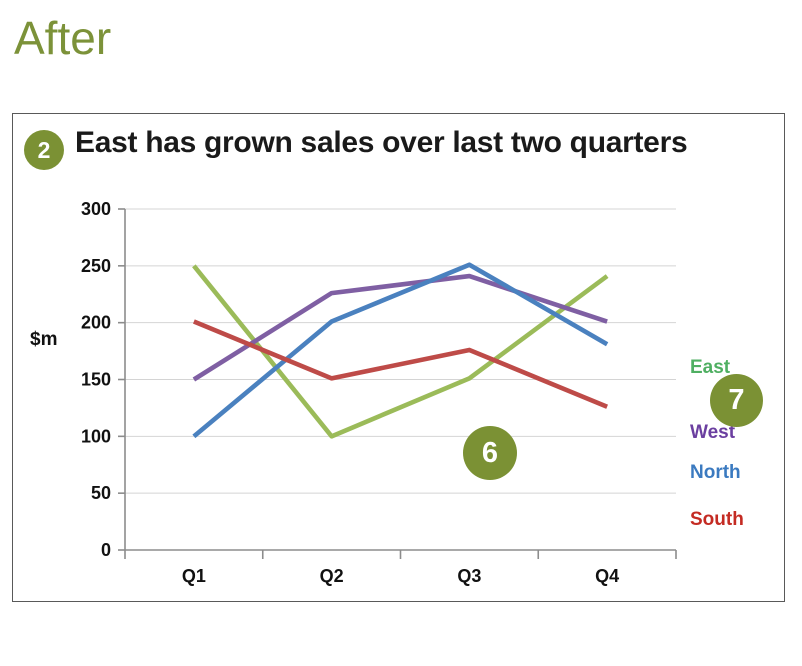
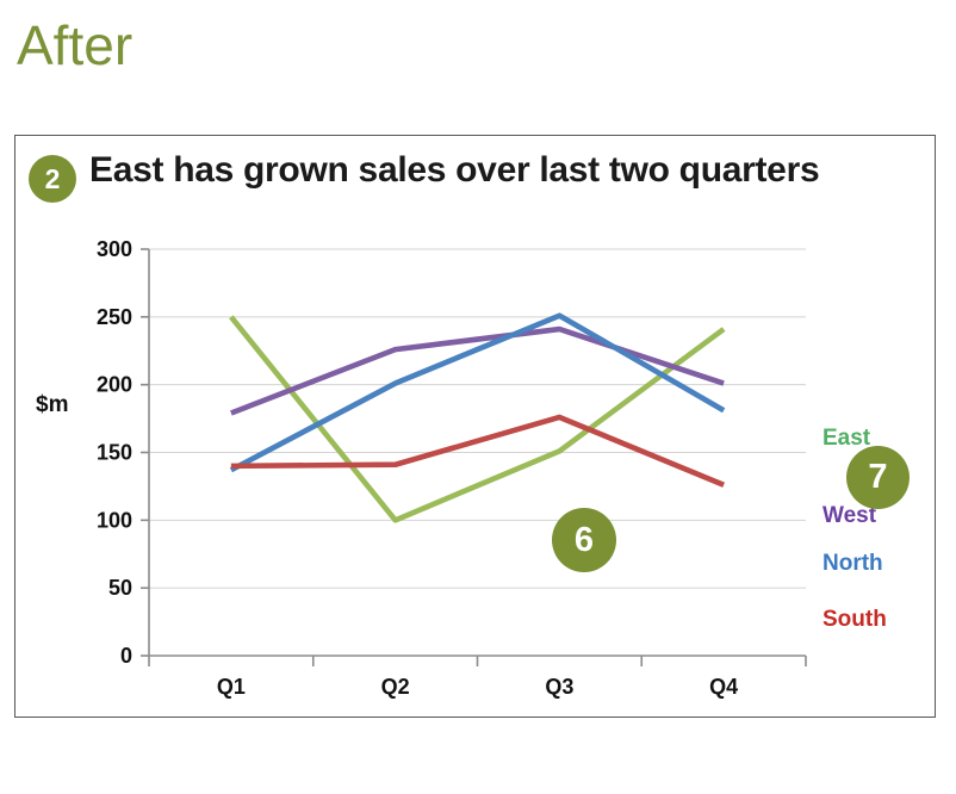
West/Q1: 150 -> 179
North/Q1: 100 -> 137
South/Q1: 201 -> 140
South/Q2: 151 -> 141
